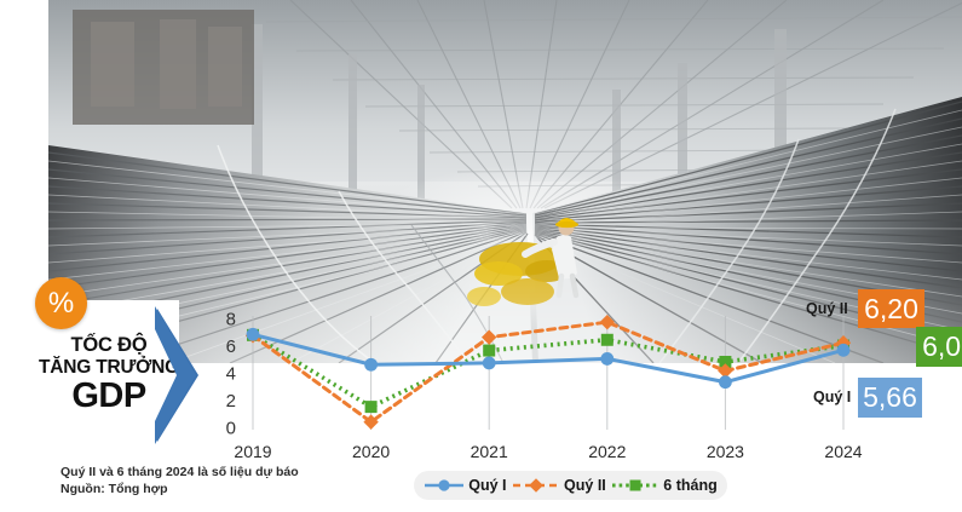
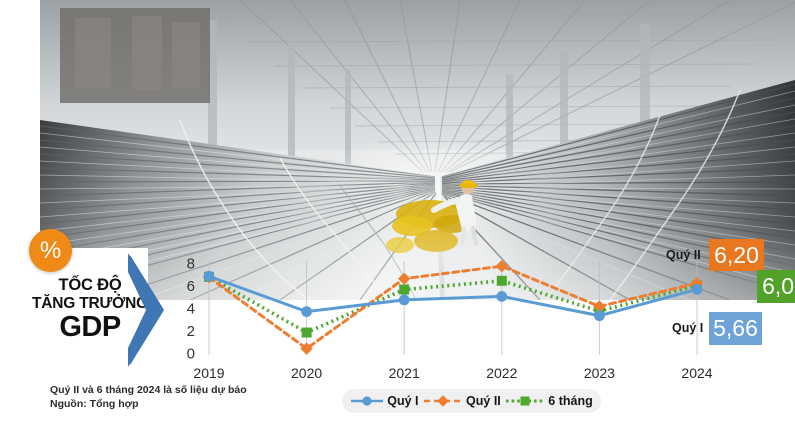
Quý I/2020: 4.6 -> 3.7
6 tháng/2020: 1.5 -> 1.8
6 tháng/2023: 4.8 -> 3.7
